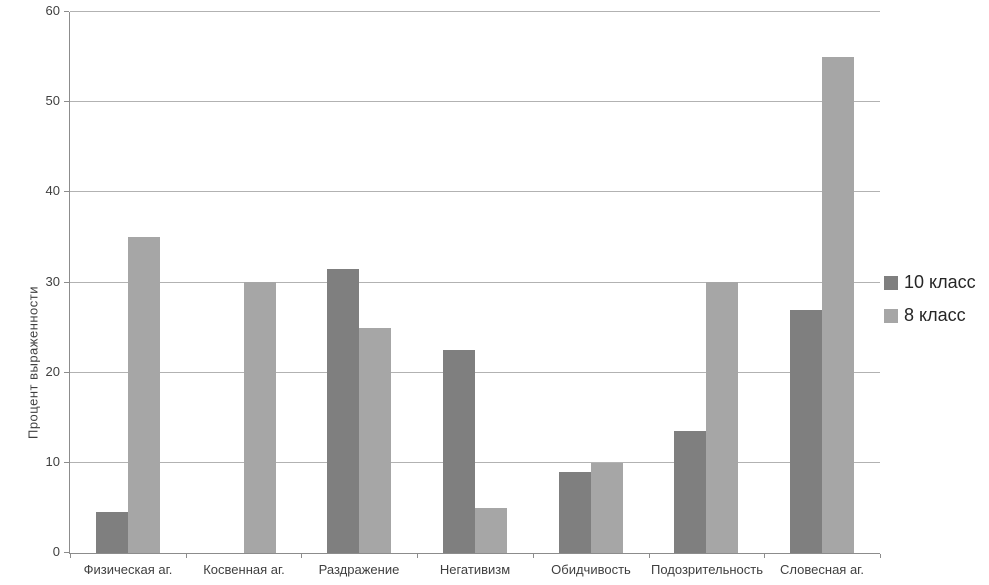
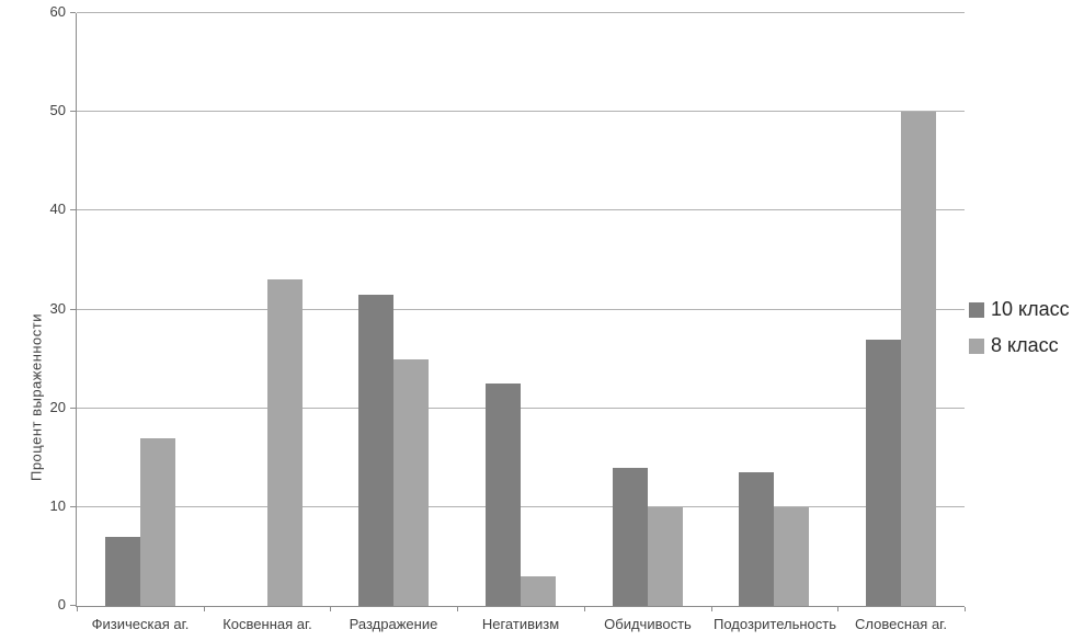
10 класс/Физическая аг.: 4 -> 7
8 класс/Физическая аг.: 35 -> 17
8 класс/Косвенная аг.: 30 -> 33
8 класс/Негативизм: 5 -> 3
10 класс/Обидчивость: 9 -> 14
8 класс/Подозрительность: 30 -> 10
8 класс/Словесная аг.: 55 -> 50
